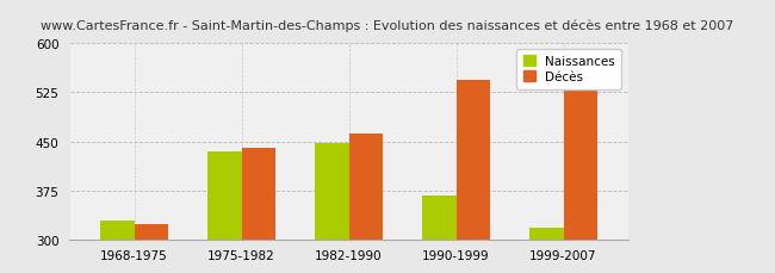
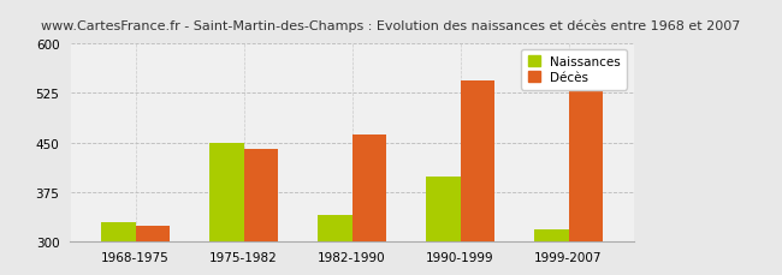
Naissances/1975-1982: 435 -> 450
Naissances/1982-1990: 448 -> 340
Naissances/1990-1999: 368 -> 398
